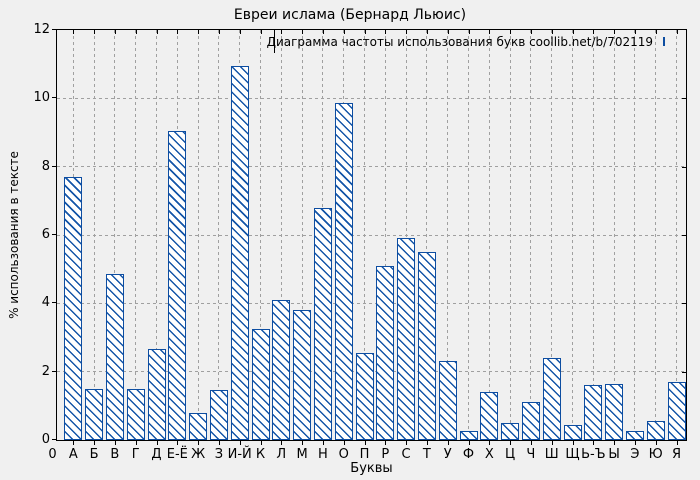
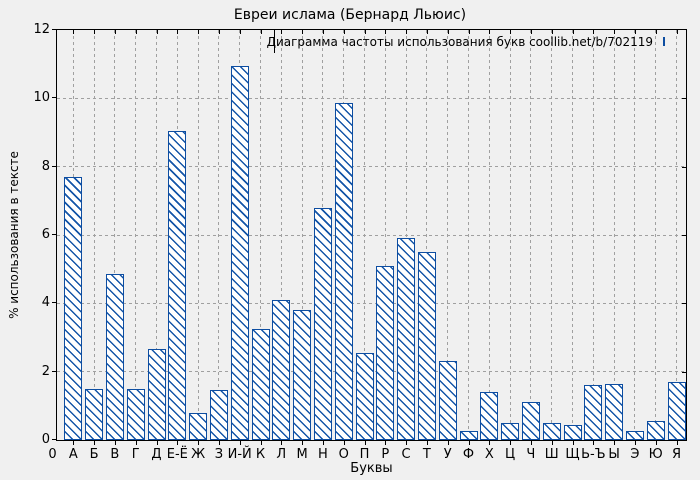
Ш: 2.4 -> 0.5
